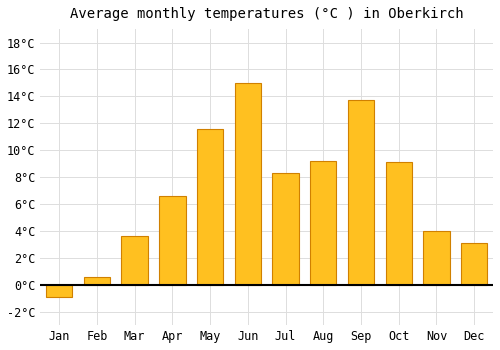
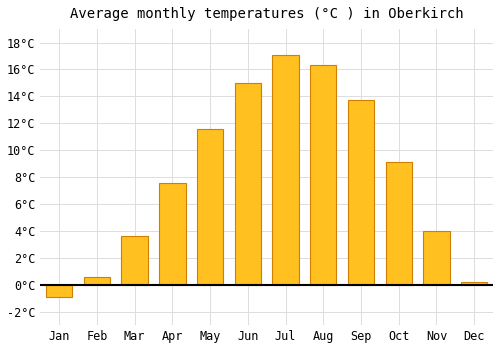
Apr: 6.6°C -> 7.6°C
Jul: 8.3°C -> 17.1°C
Aug: 9.2°C -> 16.3°C
Dec: 3.1°C -> 0.2°C
